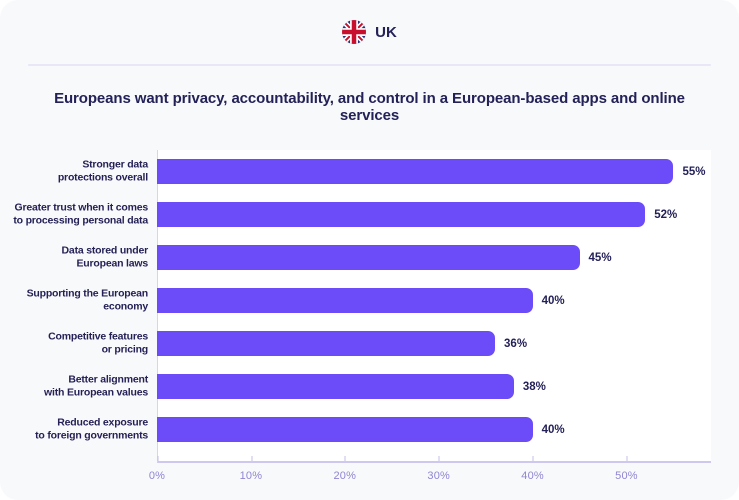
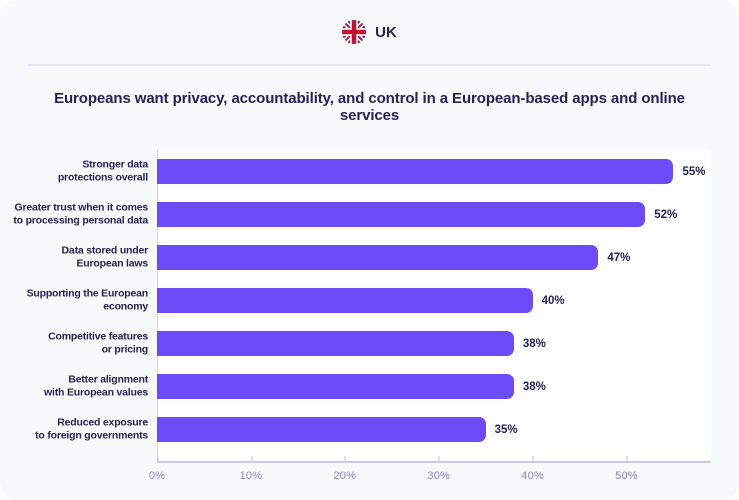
Data stored under European laws: 45% -> 47%
Competitive features or pricing: 36% -> 38%
Reduced exposure to foreign governments: 40% -> 35%
